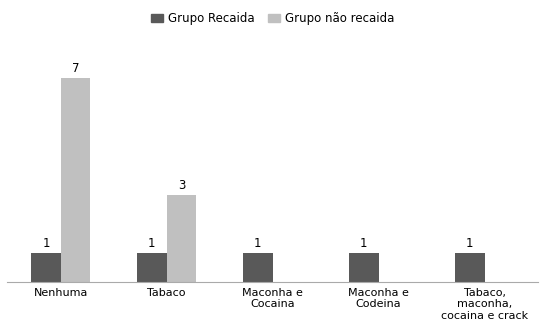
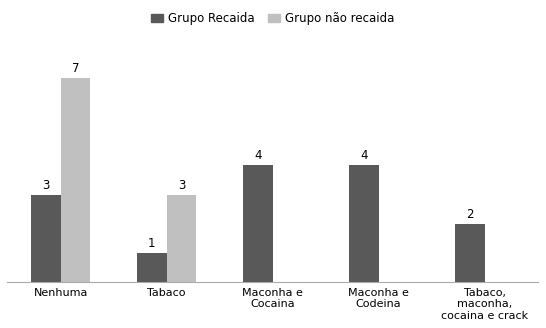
Grupo Recaida/Nenhuma: 1 -> 3
Grupo Recaida/Maconha e Cocaina: 1 -> 4
Grupo Recaida/Maconha e Codeina: 1 -> 4
Grupo Recaida/Tabaco, maconha, cocaina e crack: 1 -> 2
